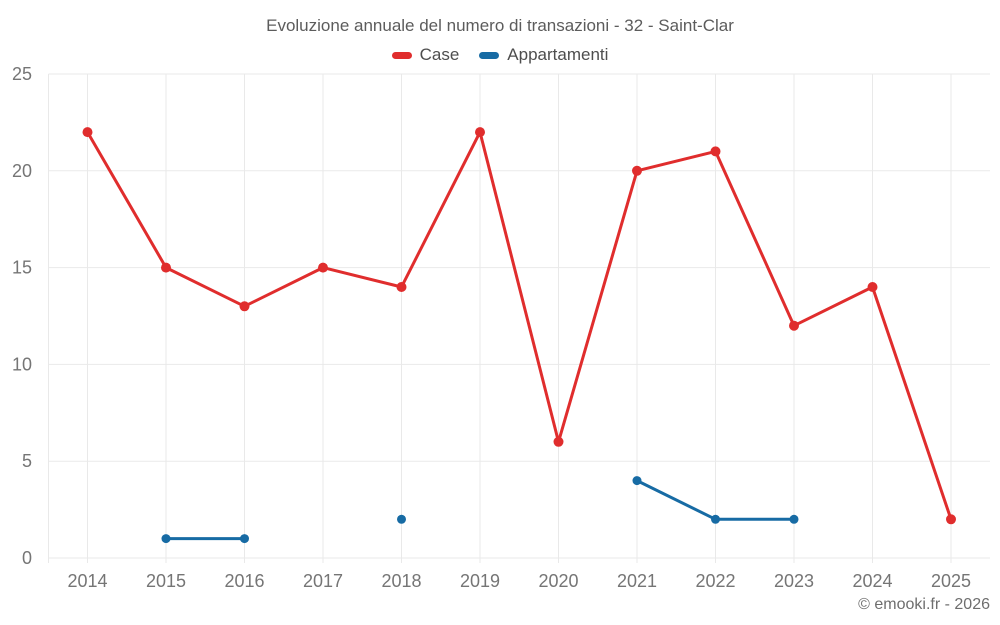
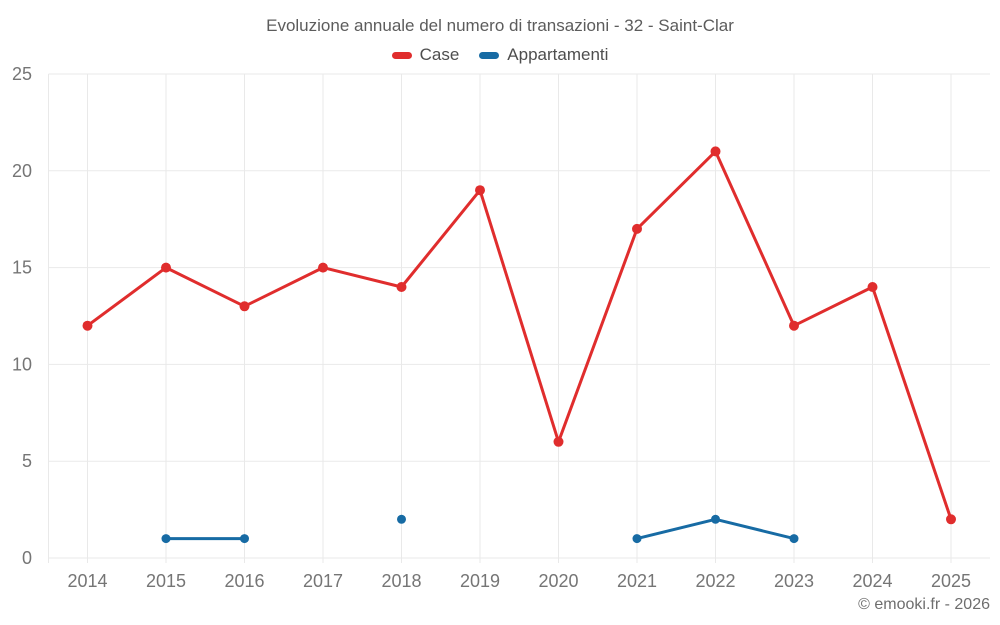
Case/2014: 22 -> 12
Case/2019: 22 -> 19
Case/2021: 20 -> 17
Appartamenti/2021: 4 -> 1
Appartamenti/2023: 2 -> 1
